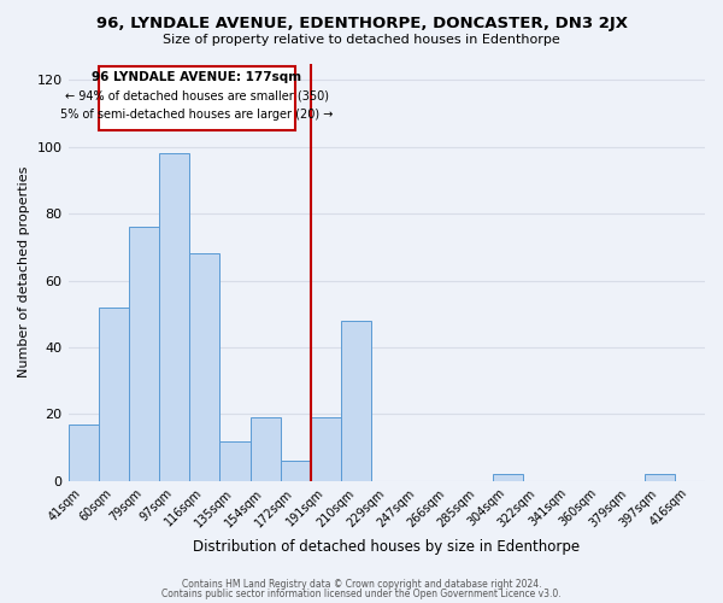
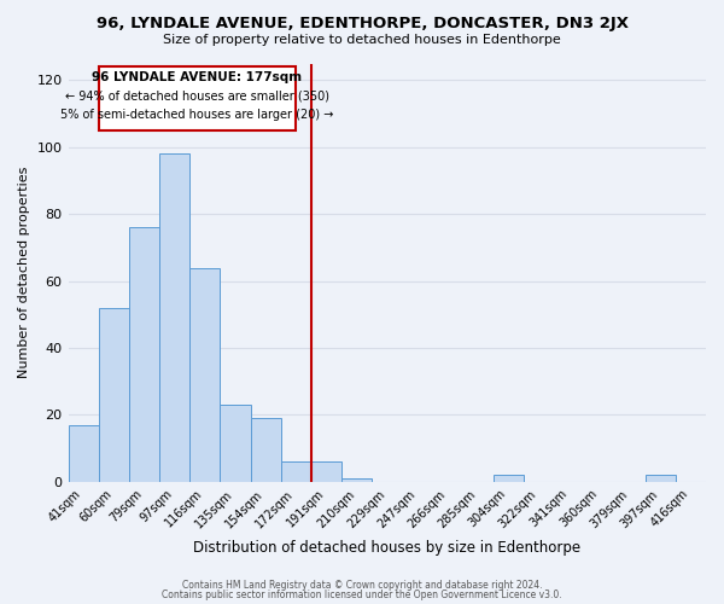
116sqm: 68 -> 64
135sqm: 12 -> 23
191sqm: 19 -> 6
210sqm: 48 -> 1
